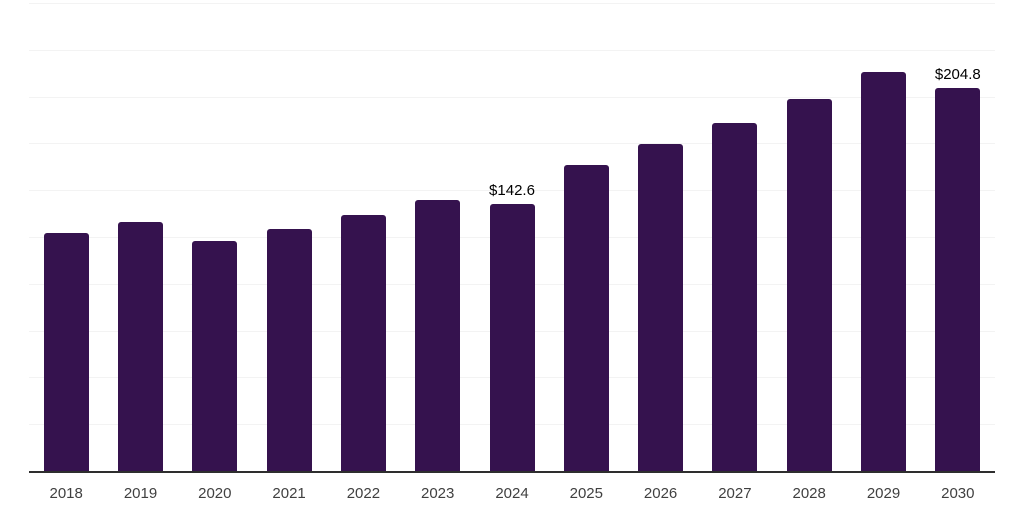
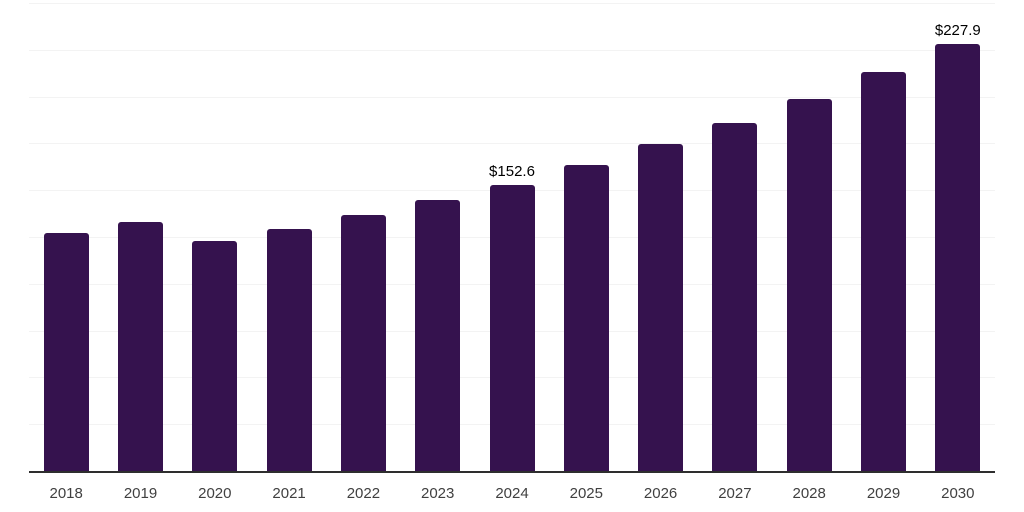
2024: $142.6 -> $152.6
2030: $204.8 -> $227.9
